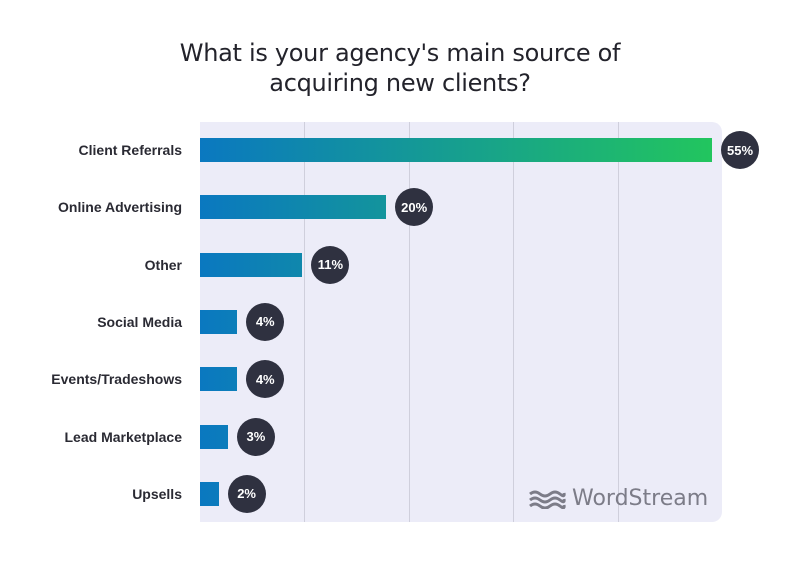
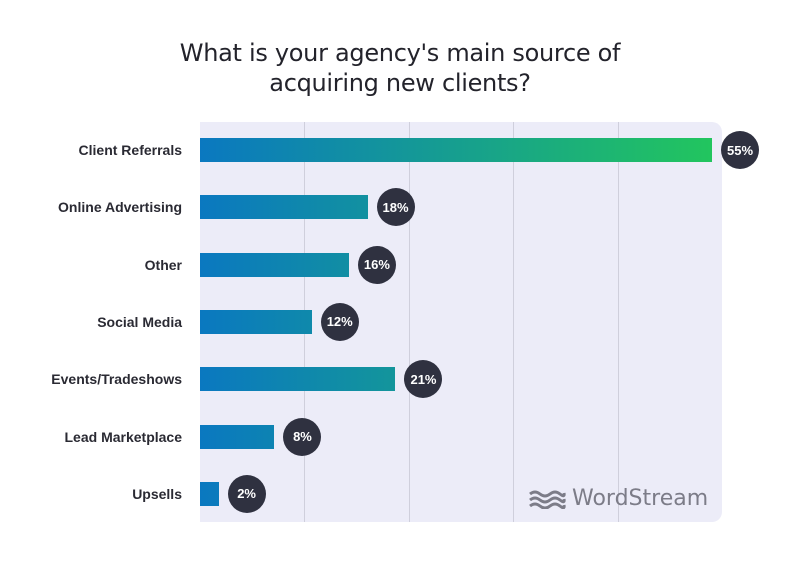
Online Advertising: 20% -> 18%
Other: 11% -> 16%
Social Media: 4% -> 12%
Events/Tradeshows: 4% -> 21%
Lead Marketplace: 3% -> 8%
